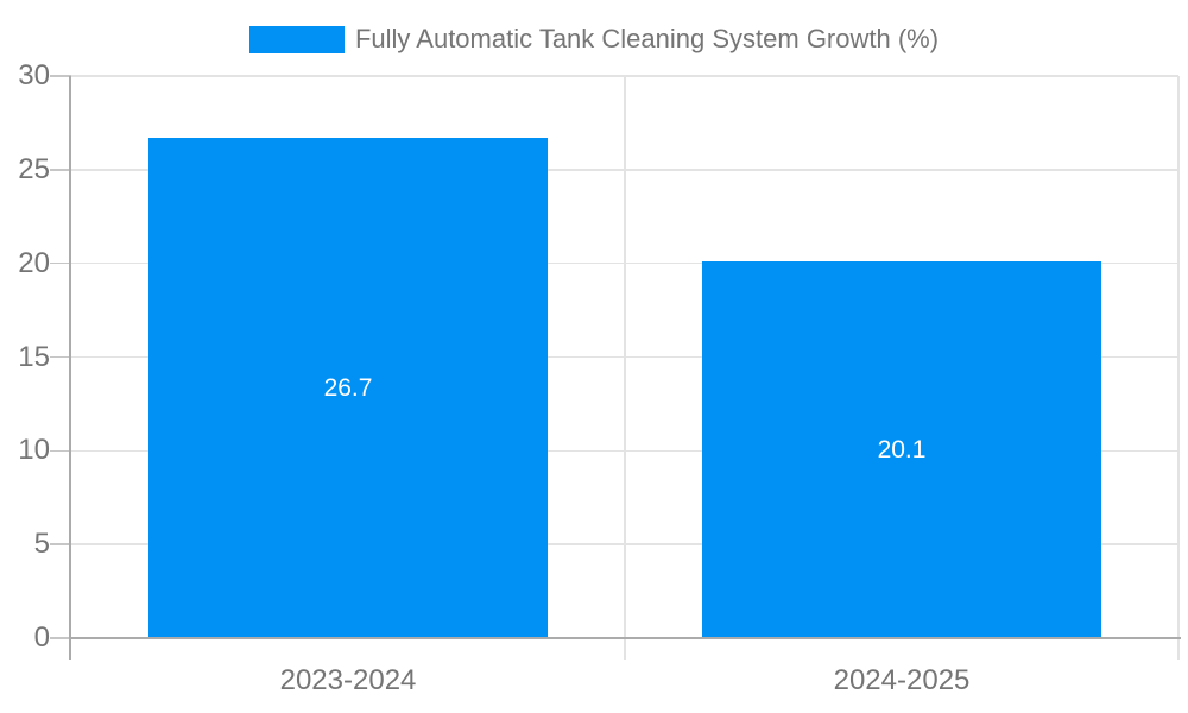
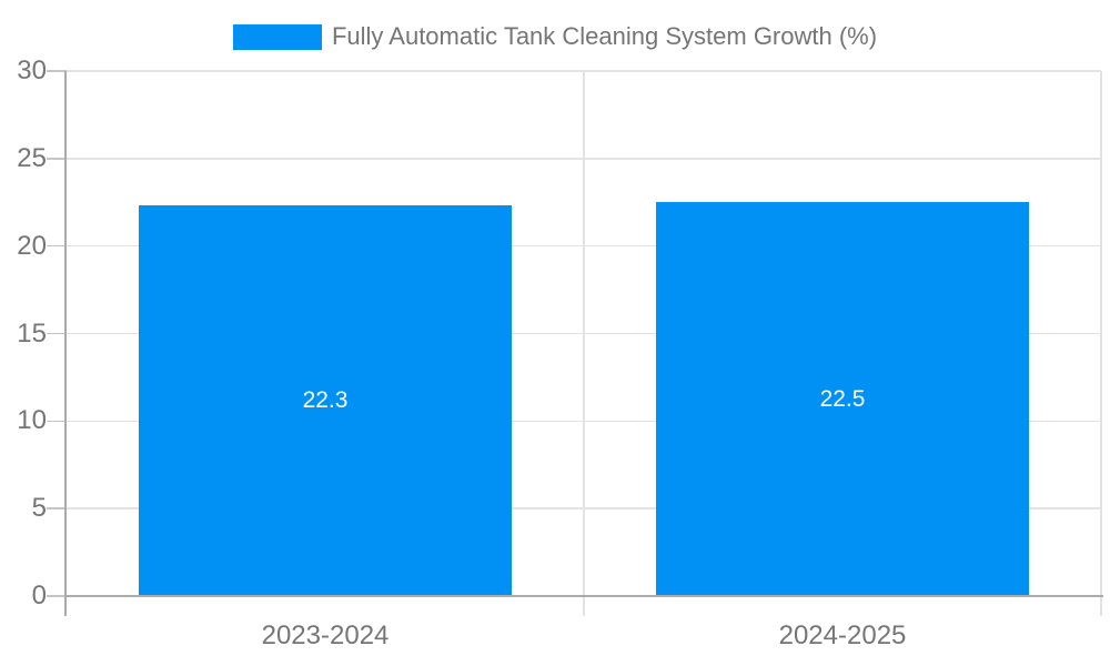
2023-2024: 26.7 -> 22.3
2024-2025: 20.1 -> 22.5
